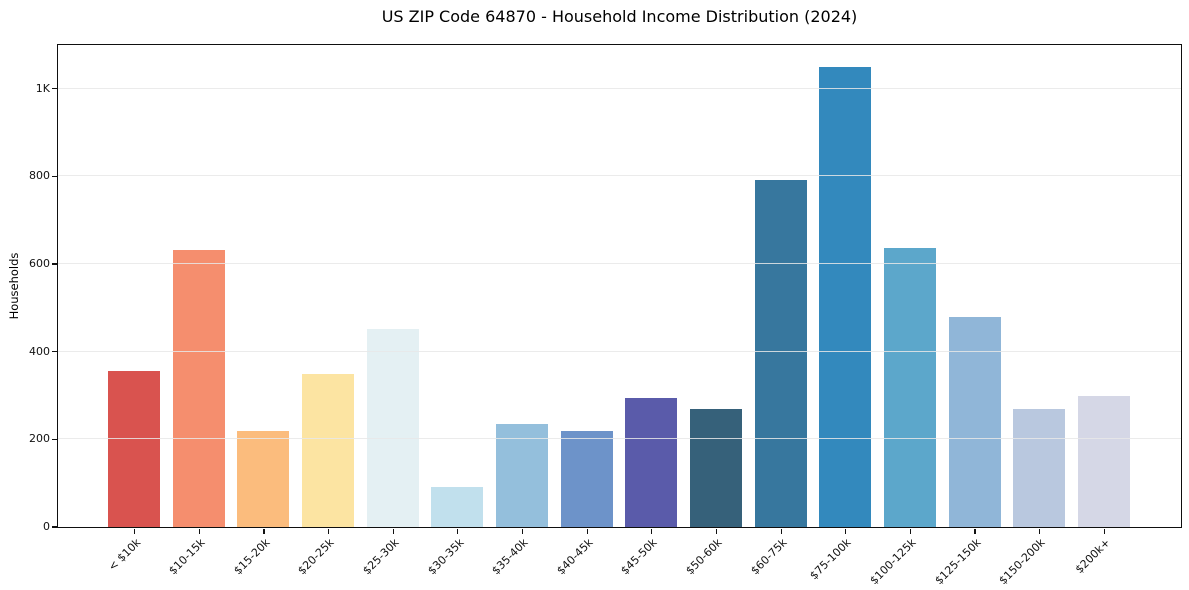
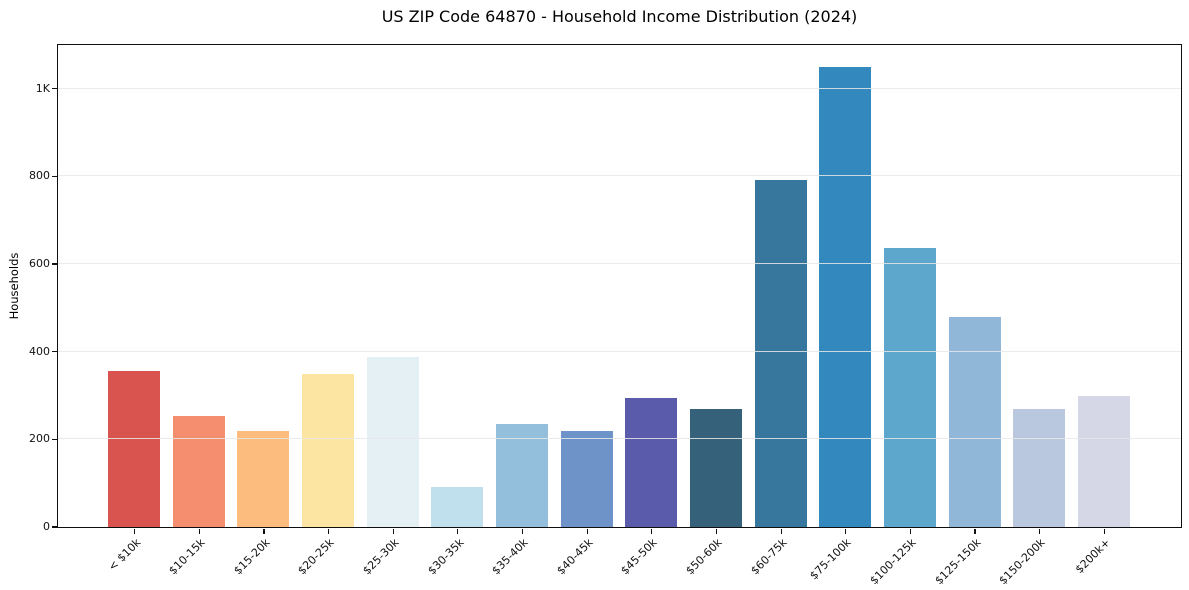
$10-15k: 630 -> 250
$25-30k: 450 -> 390
